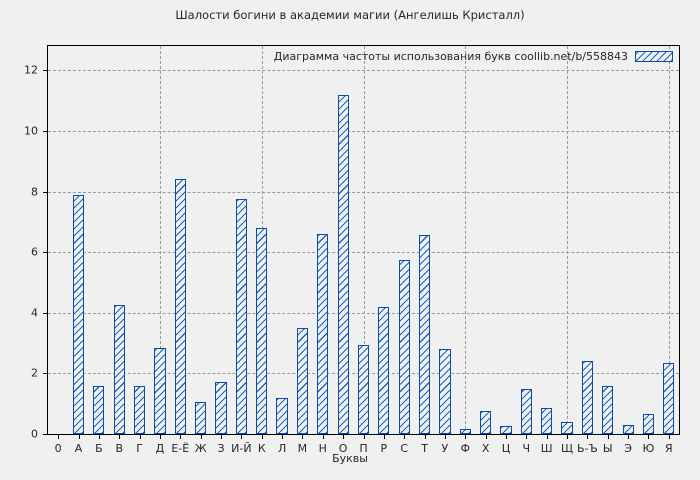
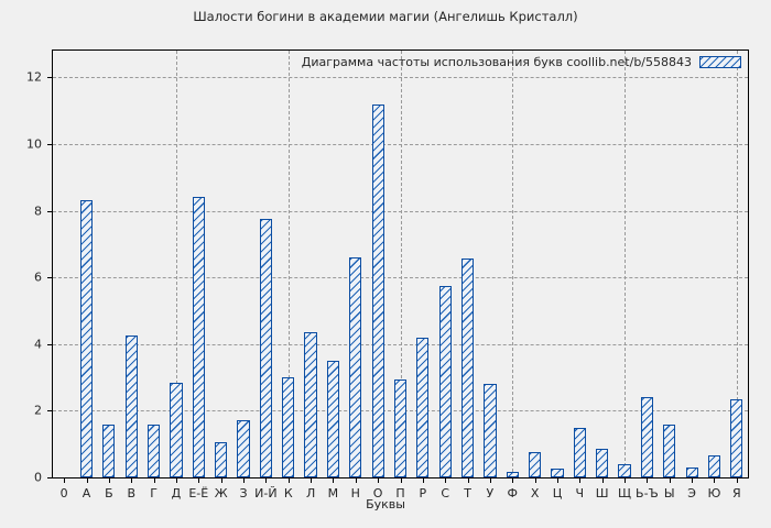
А: 7.9 -> 8.3
К: 6.8 -> 3.0
Л: 1.2 -> 4.3
